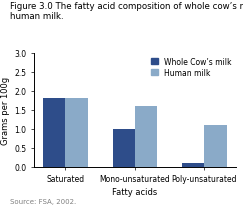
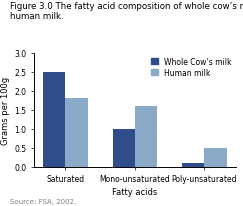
Whole Cow’s milk/Saturated: 1.8 -> 2.5
Human milk/Poly-unsaturated: 1.1 -> 0.5
